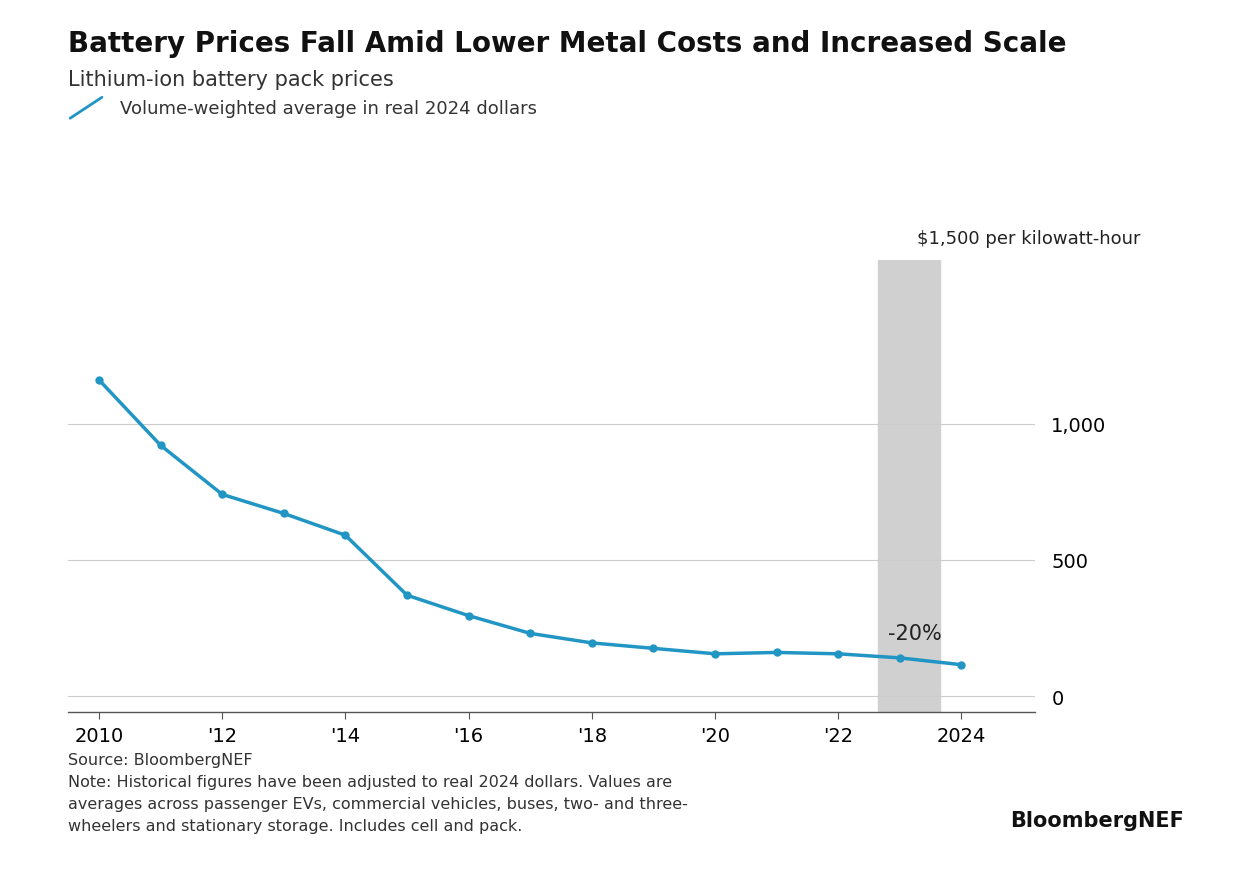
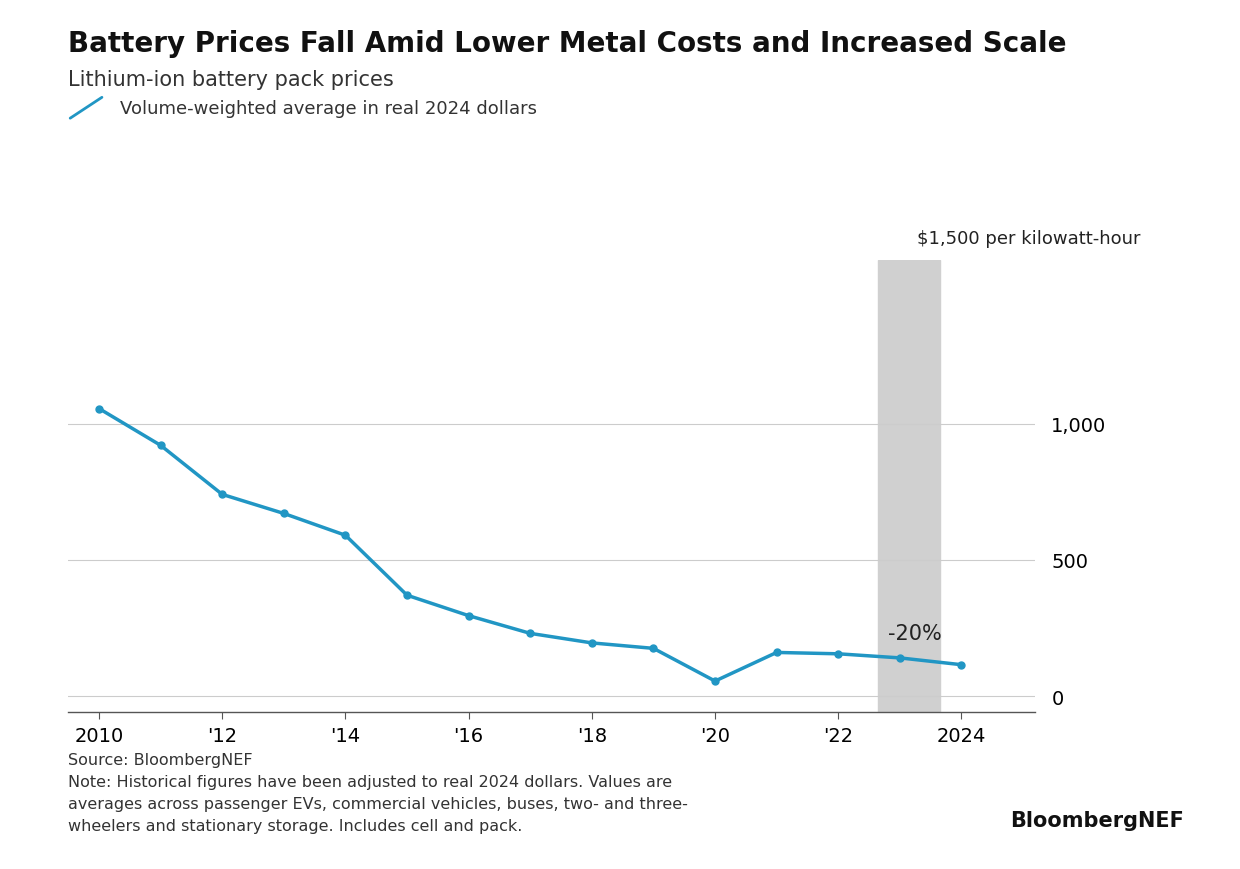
2010: 1,160 -> 1,055
'20: 155 -> 55
